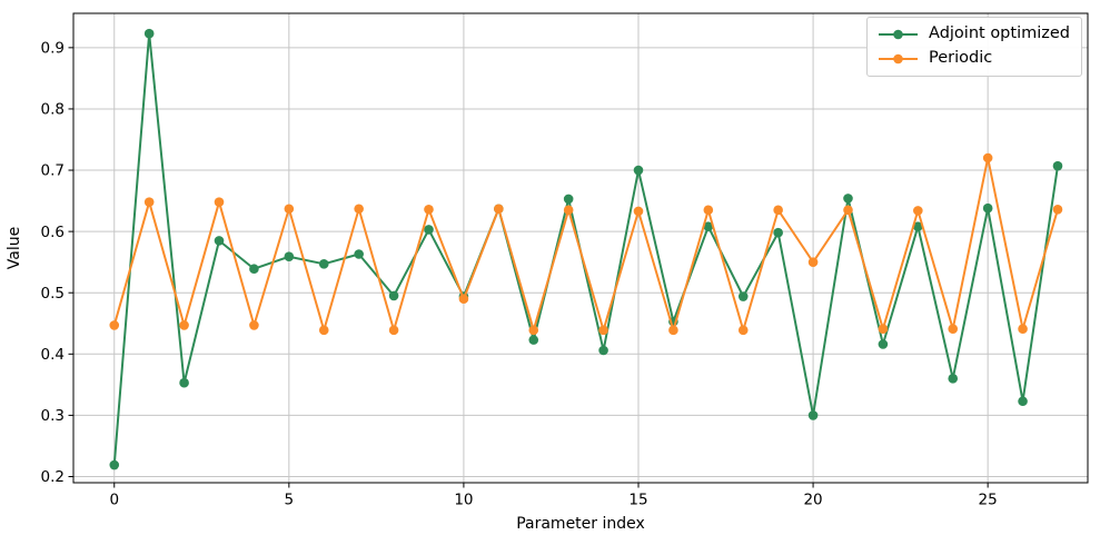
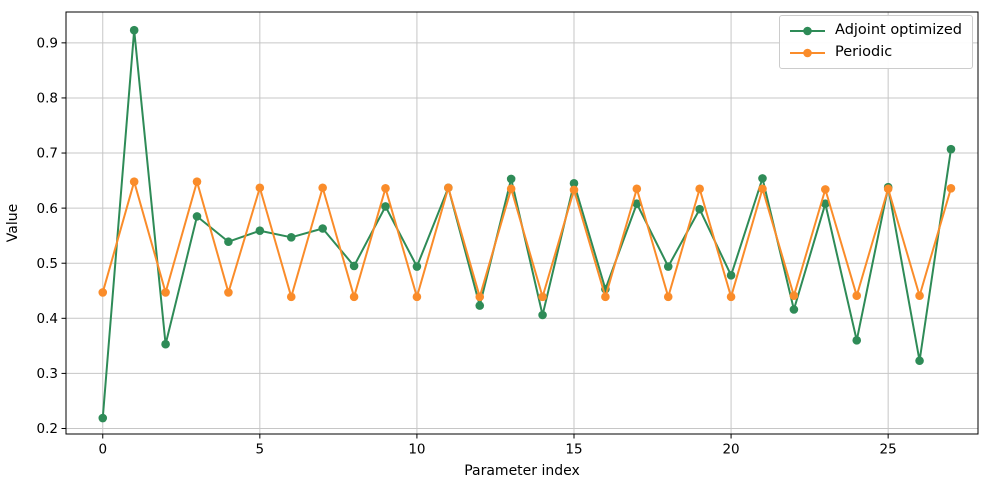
Periodic/10: 0.49 -> 0.44
Adjoint optimized/15: 0.70 -> 0.65
Adjoint optimized/20: 0.30 -> 0.48
Periodic/20: 0.55 -> 0.44
Periodic/25: 0.72 -> 0.64
